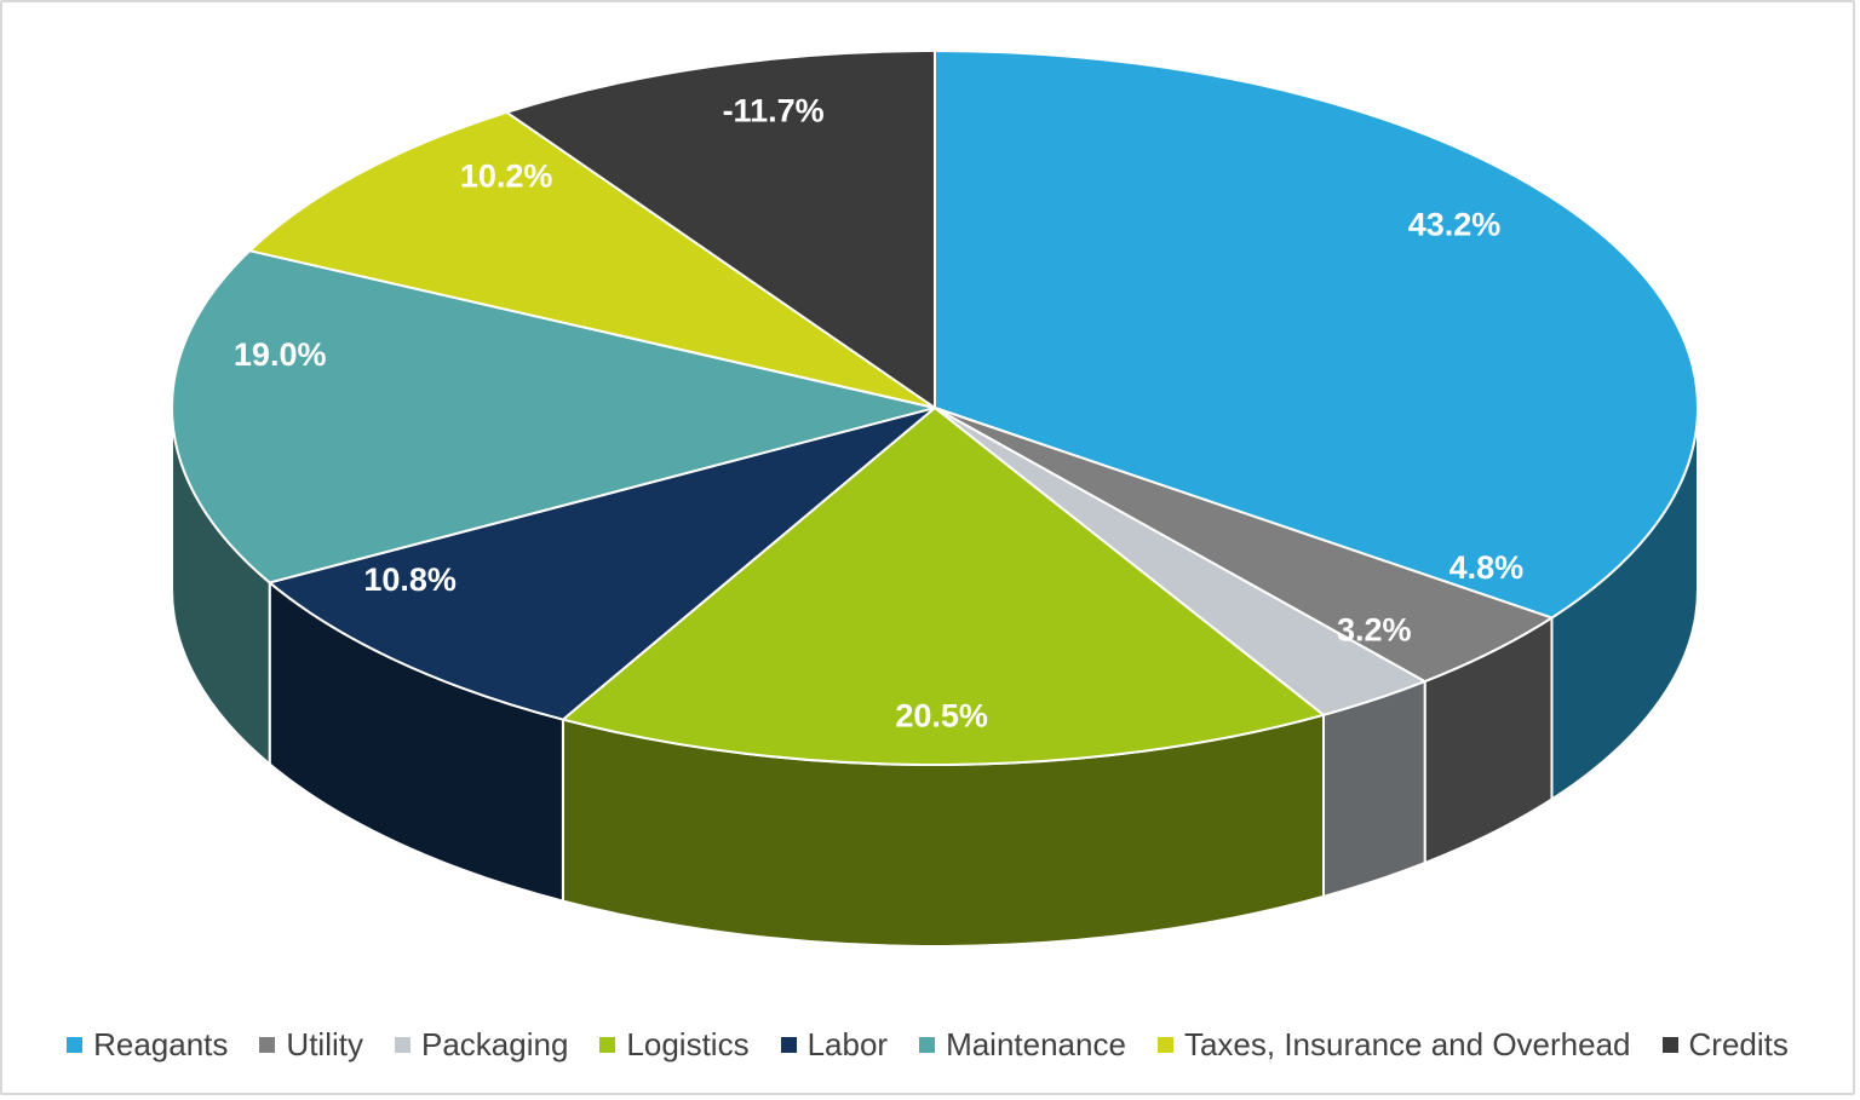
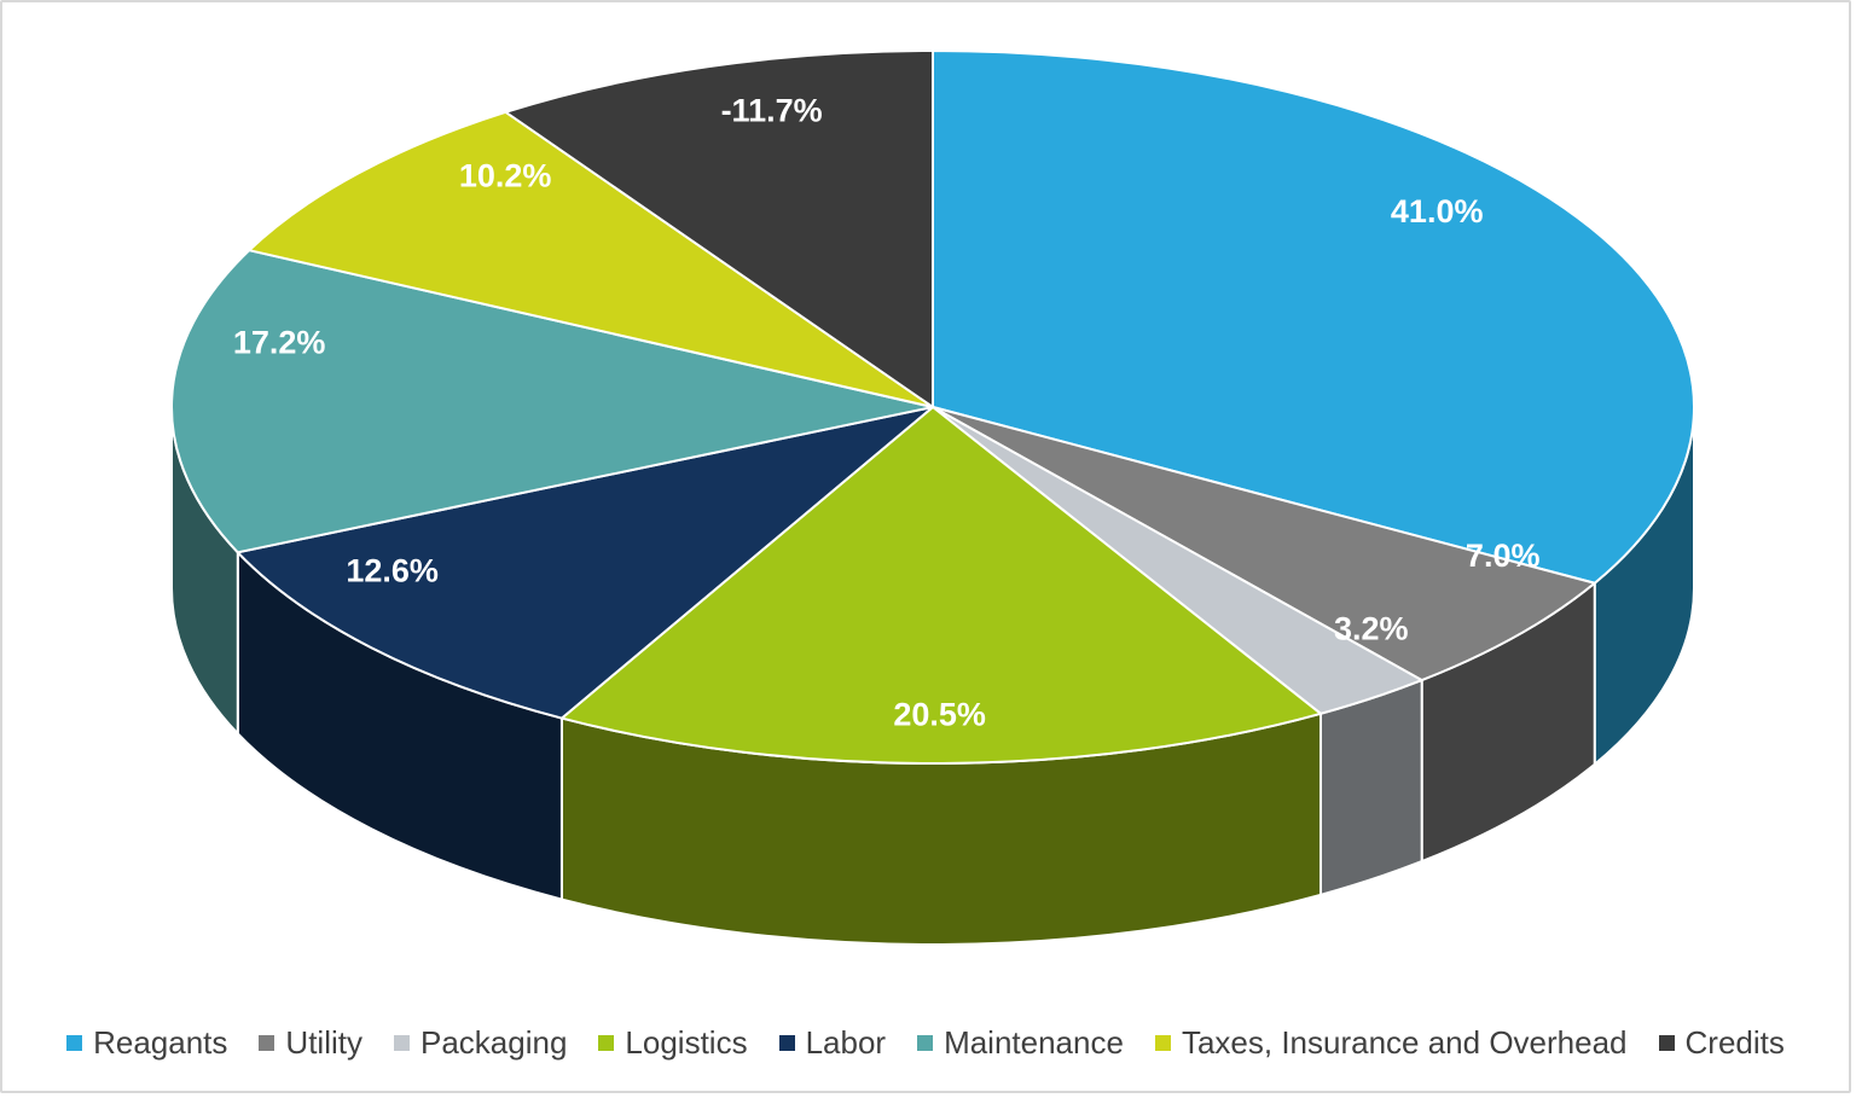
Reagants: 43.2% -> 41.0%
Utility: 4.8% -> 7.0%
Labor: 10.8% -> 12.6%
Maintenance: 19.0% -> 17.2%
